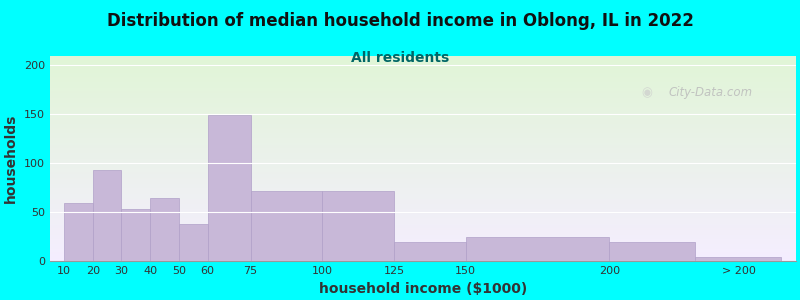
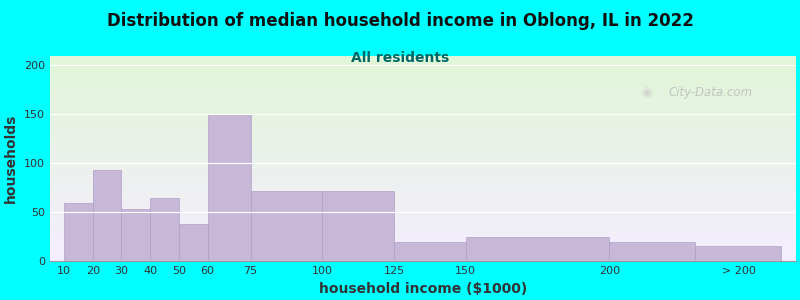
> 200: 5 -> 16
